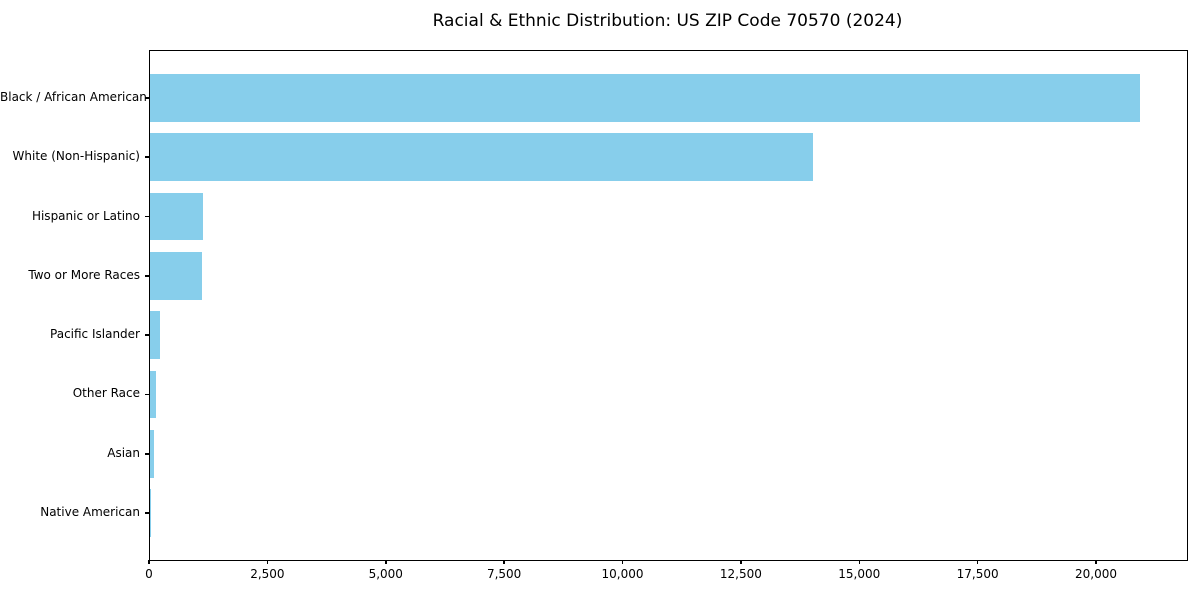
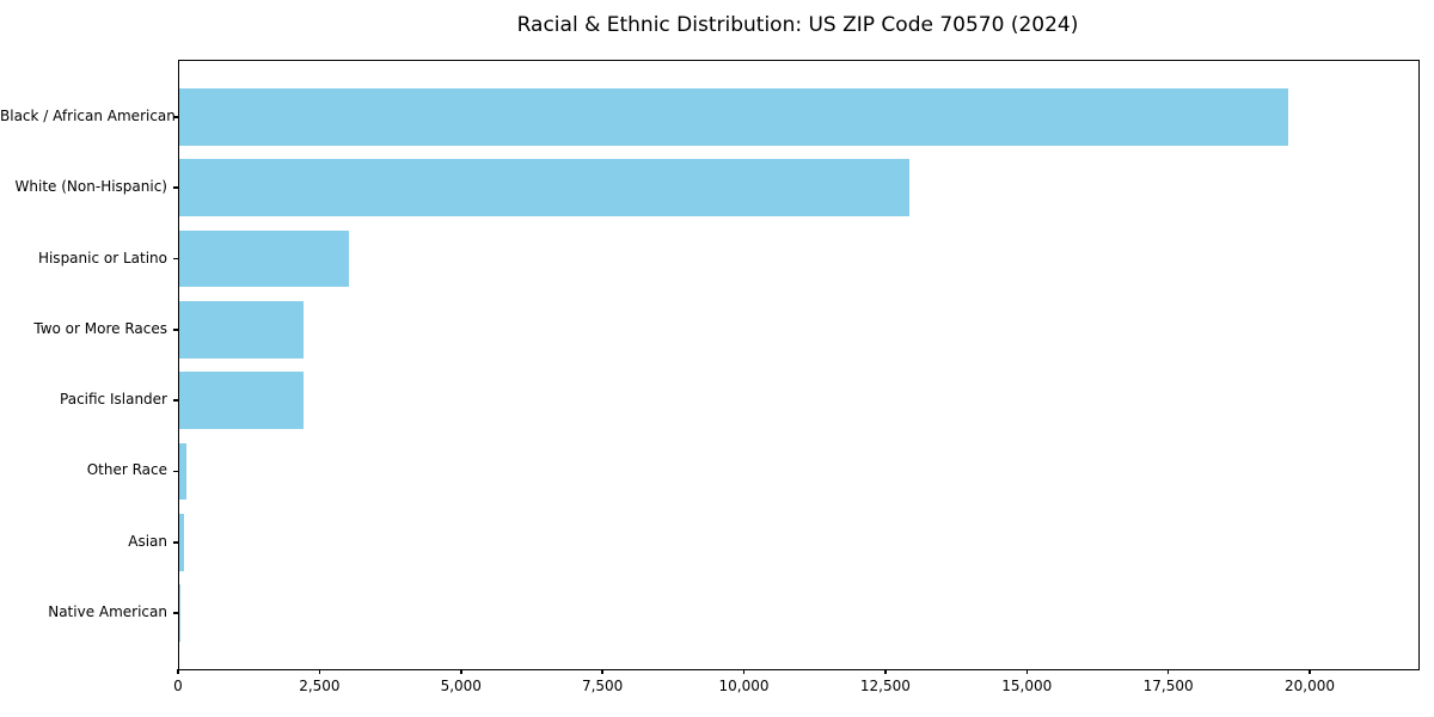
Black / African American: 20900 -> 19600
White (Non-Hispanic): 14000 -> 12900
Hispanic or Latino: 1100 -> 3000
Two or More Races: 1100 -> 2200
Pacific Islander: 200 -> 2200
